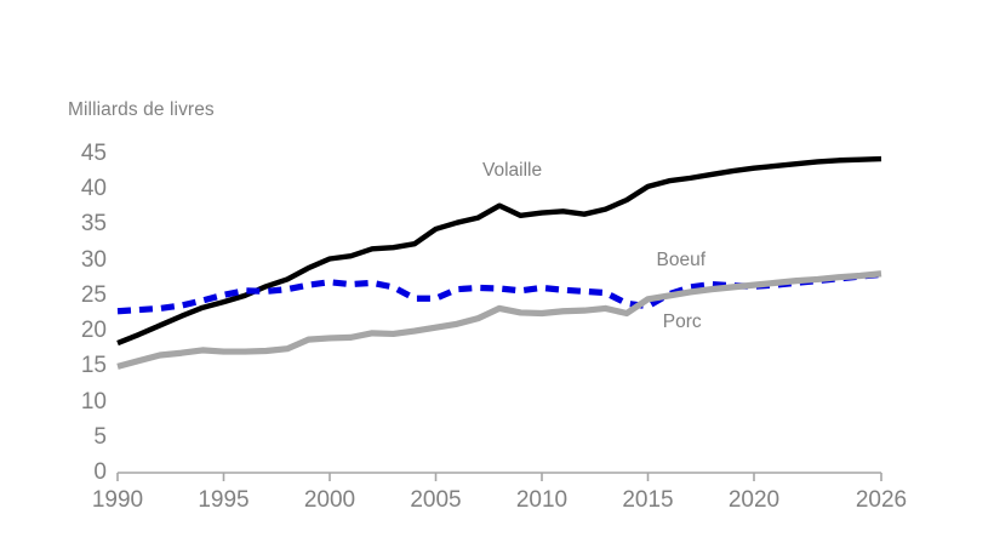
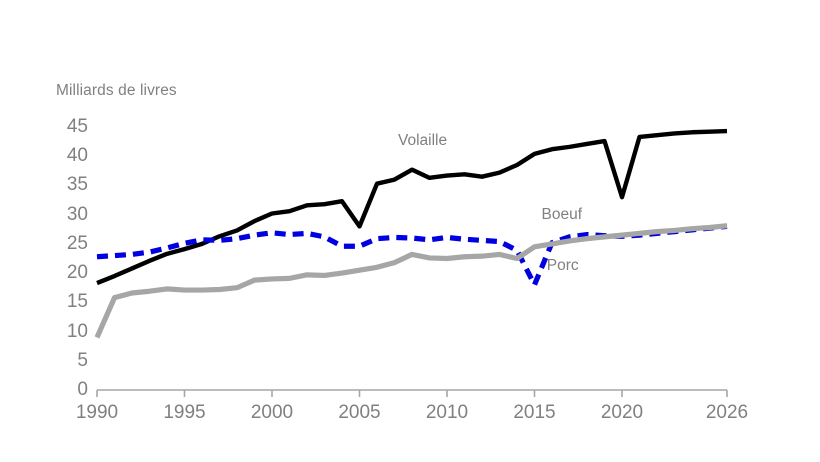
Porc/1990: 15 -> 9
Volaille/2005: 34 -> 28
Boeuf/2015: 24 -> 18
Volaille/2020: 43 -> 33
